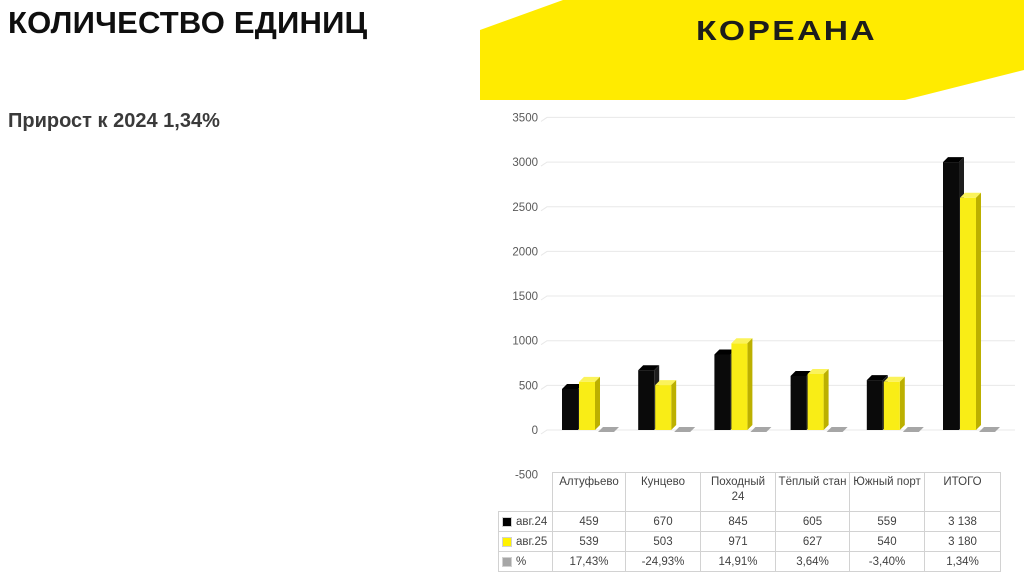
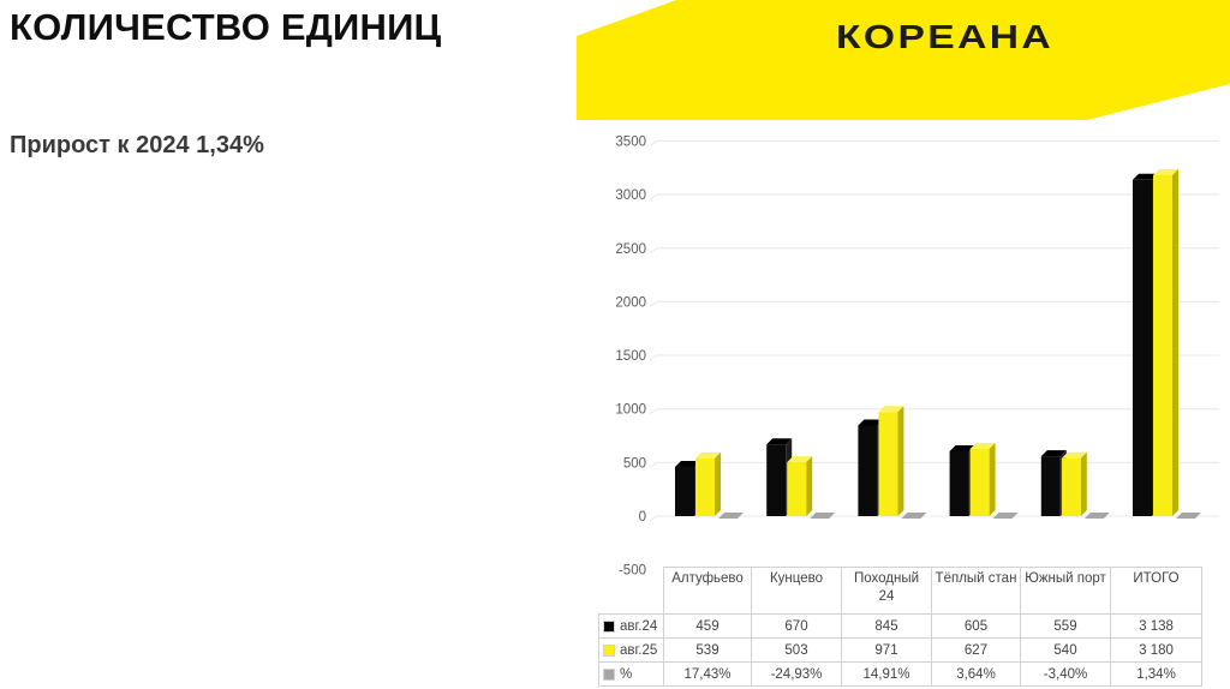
авг.24/ИТОГО: 3000 -> 3100
авг.25/ИТОГО: 2600 -> 3200
